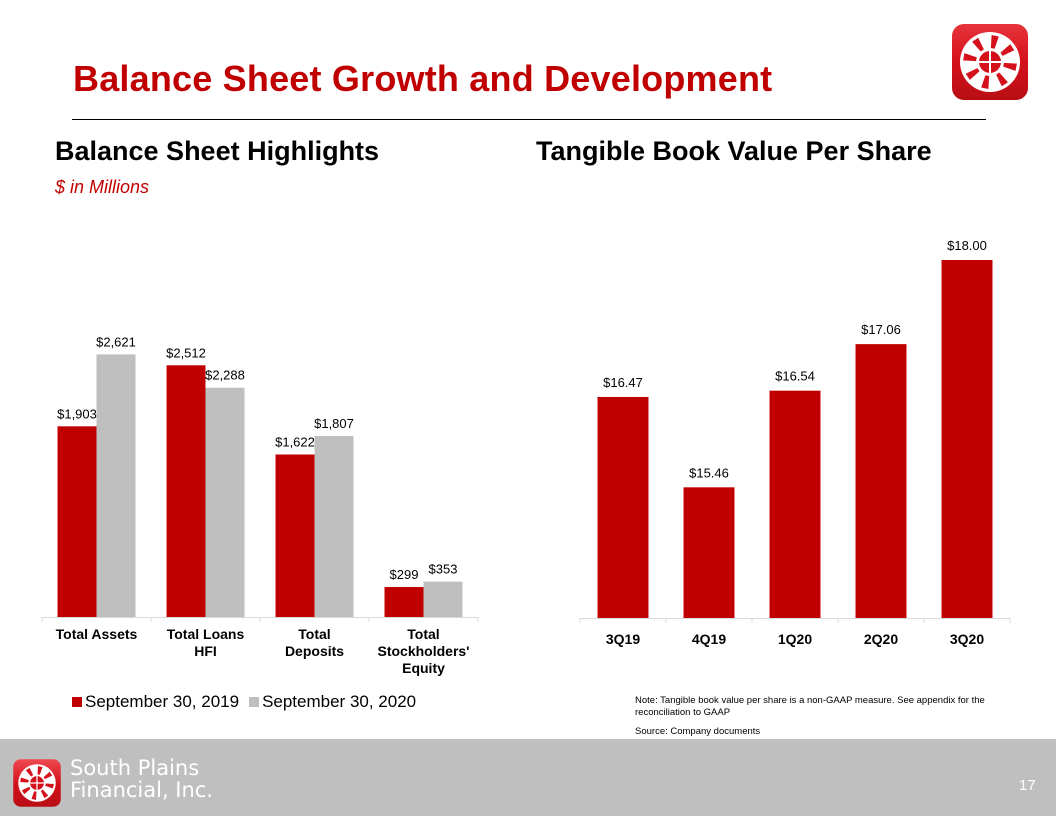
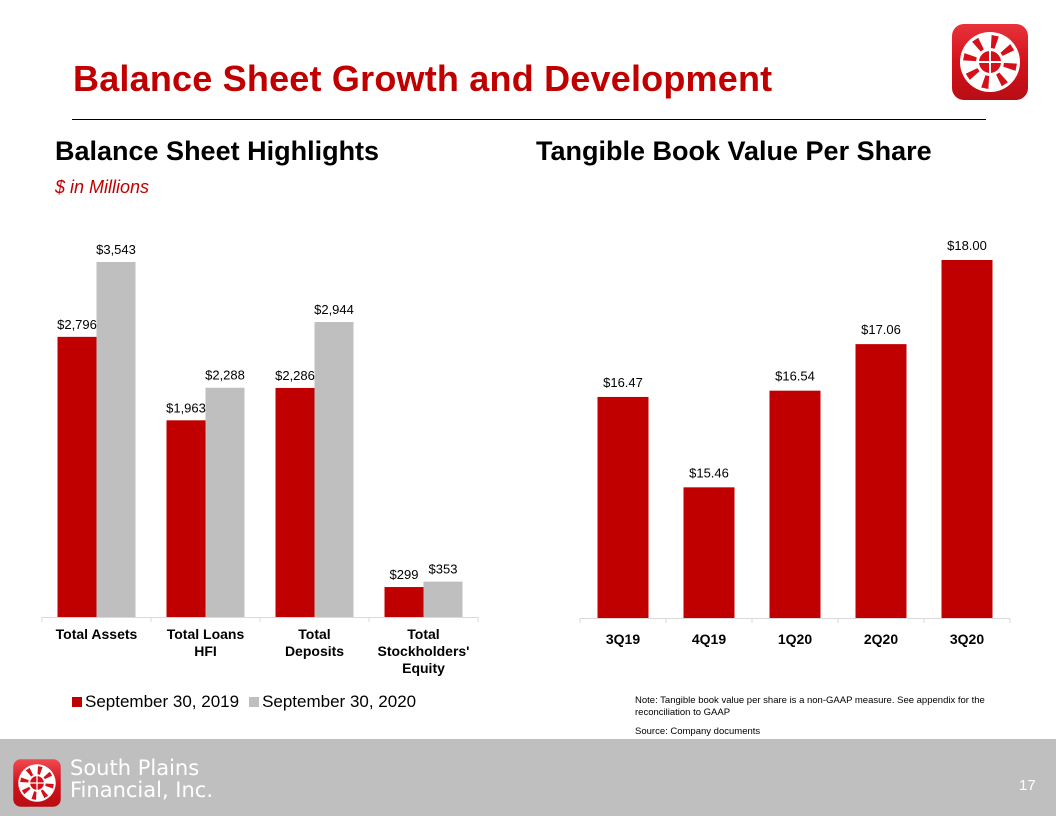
Balance Sheet Highlights/September 30, 2019/Total Assets: $1,903 -> $2,796
Balance Sheet Highlights/September 30, 2020/Total Assets: $2,621 -> $3,543
Balance Sheet Highlights/September 30, 2019/Total Loans HFI: $2,512 -> $1,963
Balance Sheet Highlights/September 30, 2019/Total Deposits: $1,622 -> $2,286
Balance Sheet Highlights/September 30, 2020/Total Deposits: $1,807 -> $2,944
